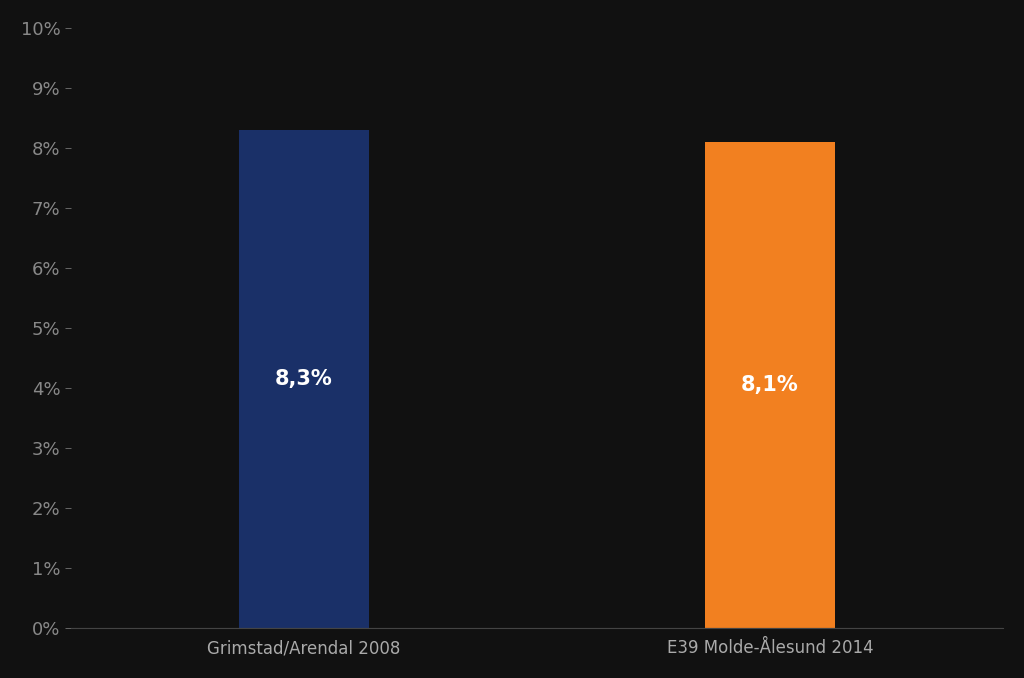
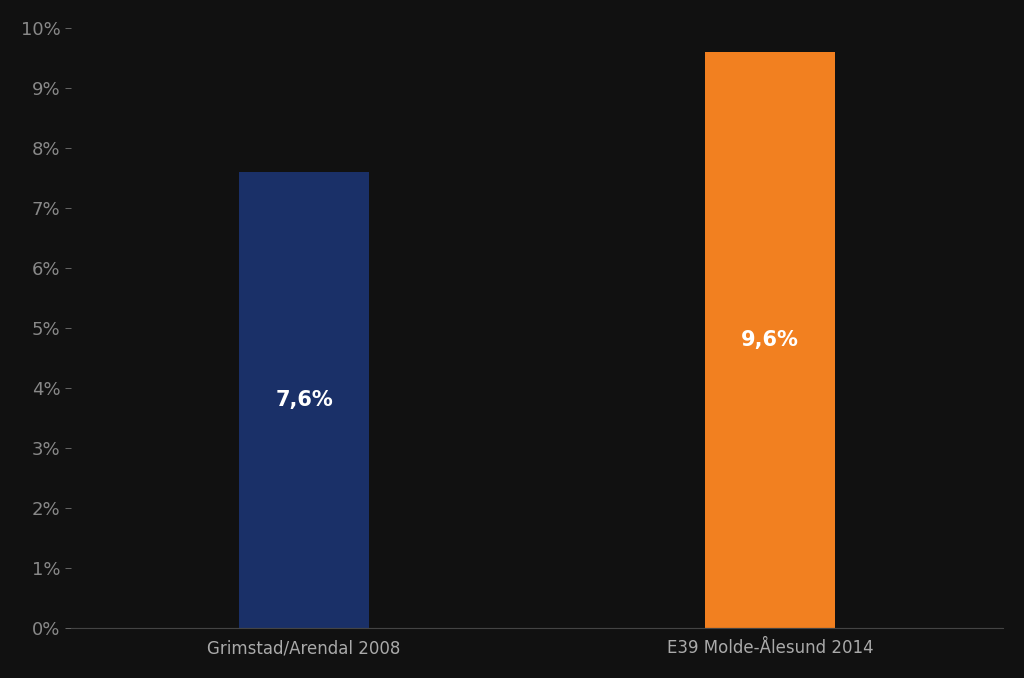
Grimstad/Arendal 2008: 8,3% -> 7,6%
E39 Molde-Ålesund 2014: 8,1% -> 9,6%
